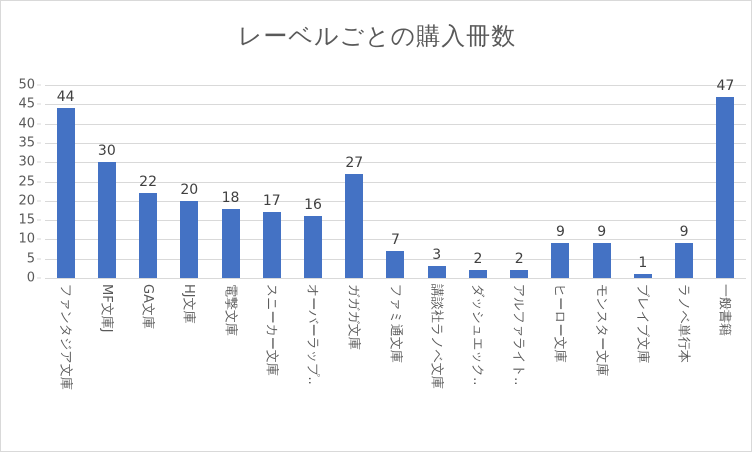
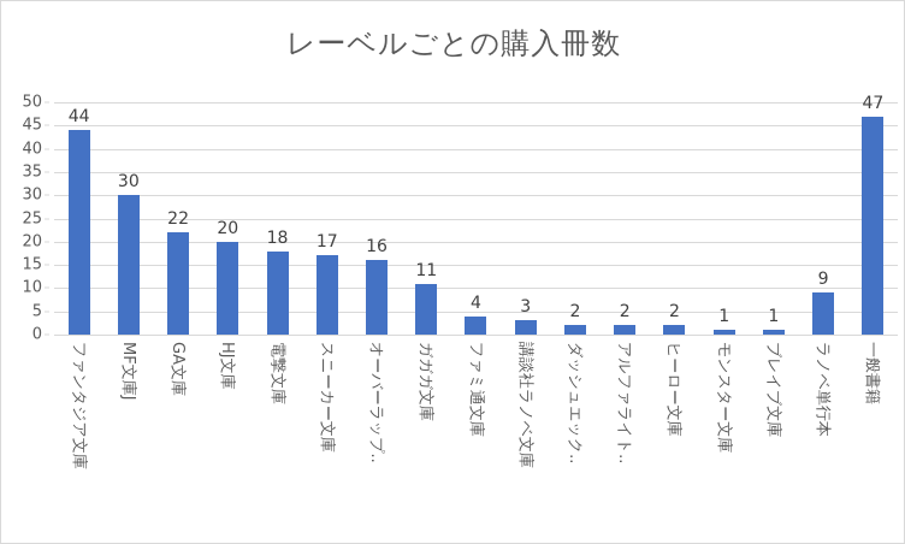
ガガガ文庫: 27 -> 11
ファミ通文庫: 7 -> 4
ヒーロー文庫: 9 -> 2
モンスター文庫: 9 -> 1
